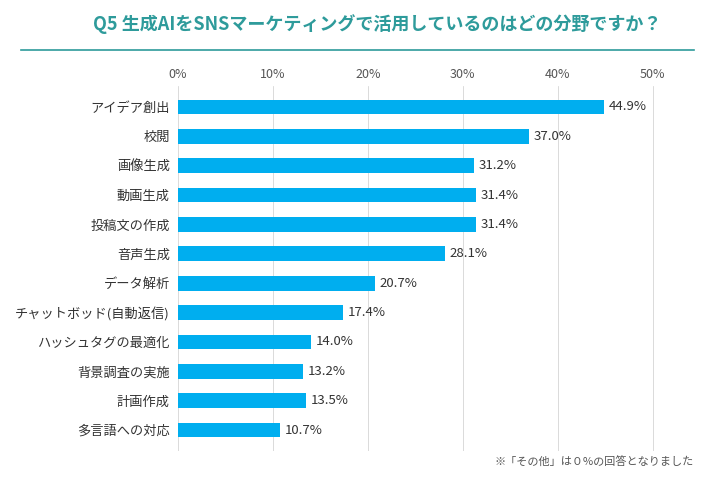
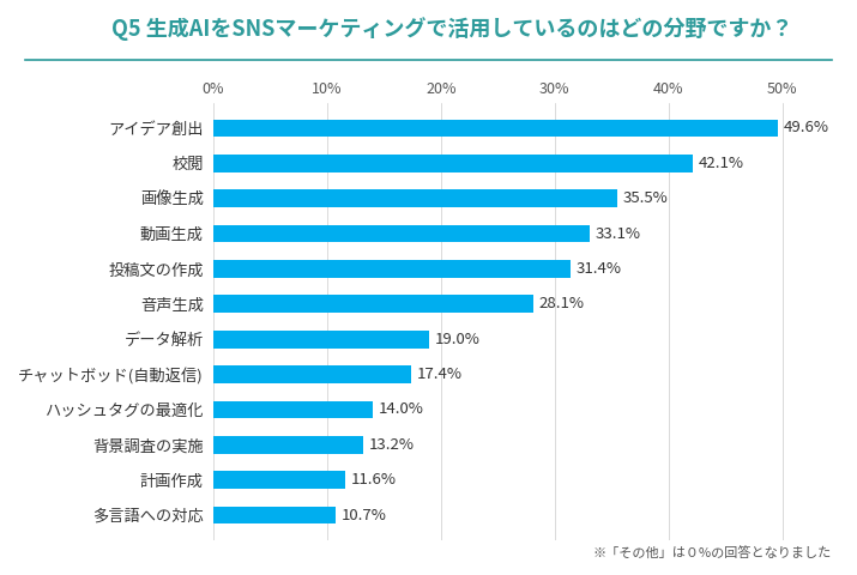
アイデア創出: 44.9% -> 49.6%
校閲: 37.0% -> 42.1%
画像生成: 31.2% -> 35.5%
動画生成: 31.4% -> 33.1%
データ解析: 20.7% -> 19.0%
計画作成: 13.5% -> 11.6%
